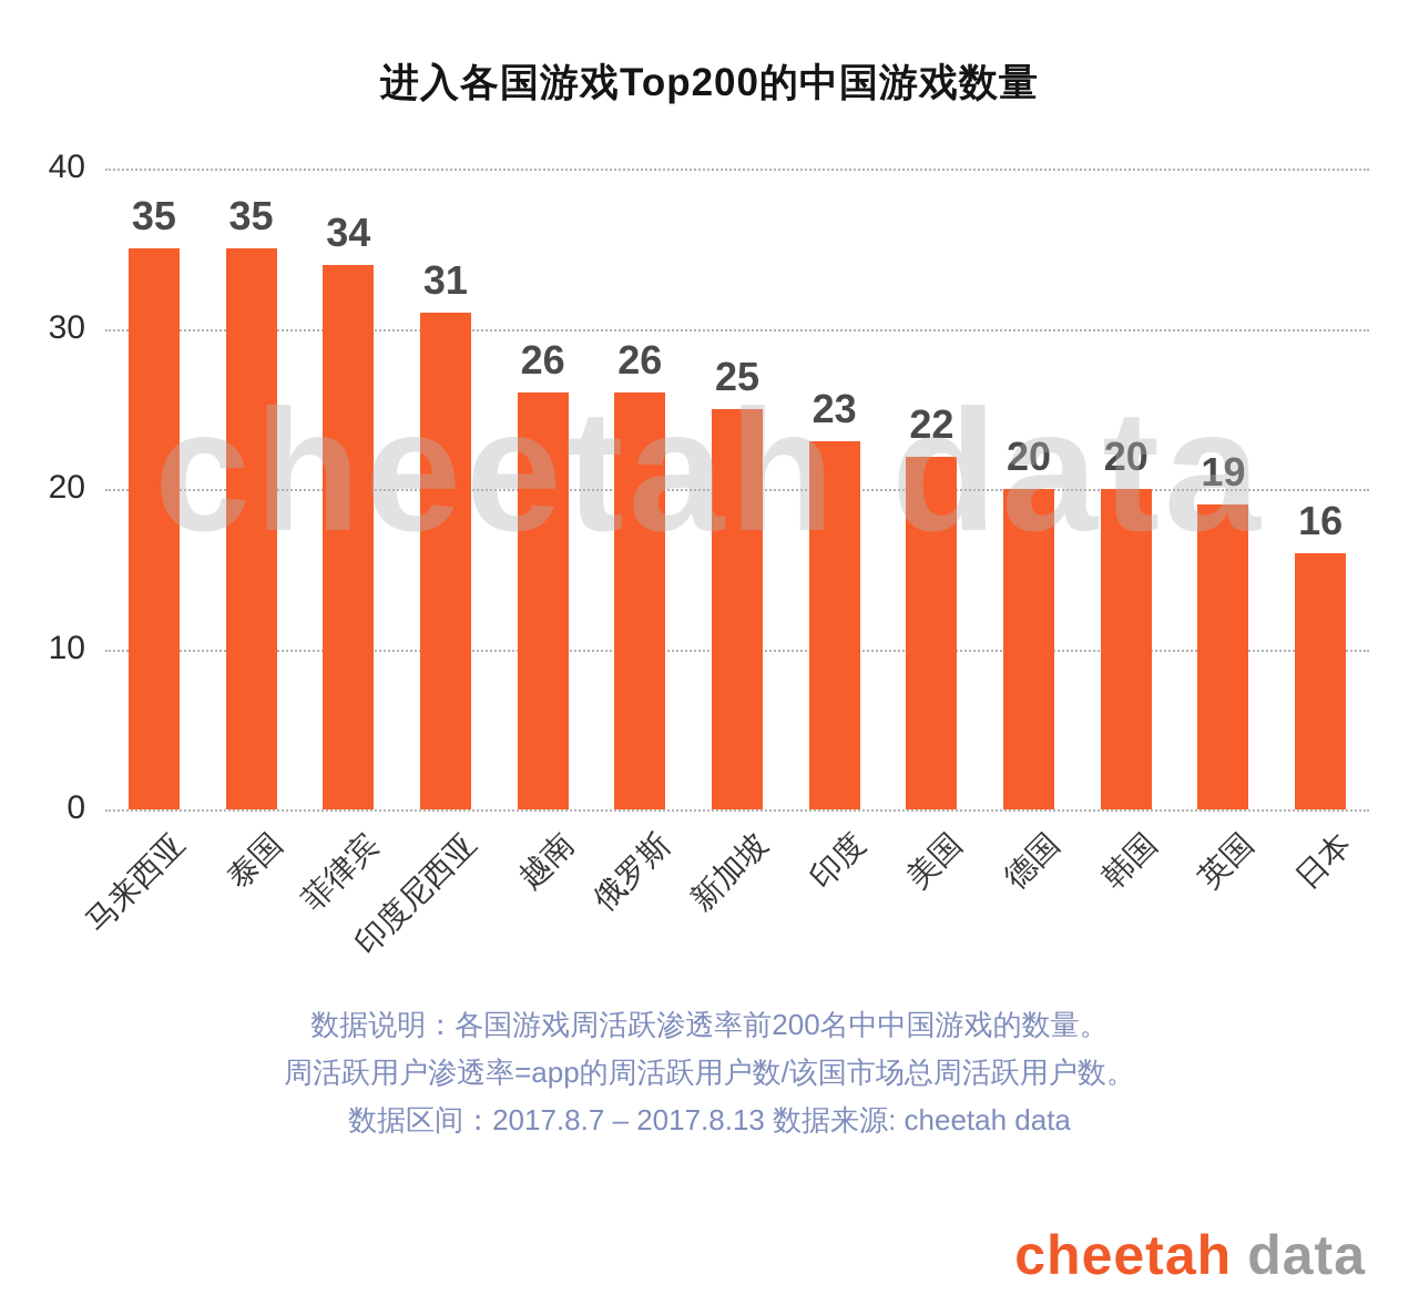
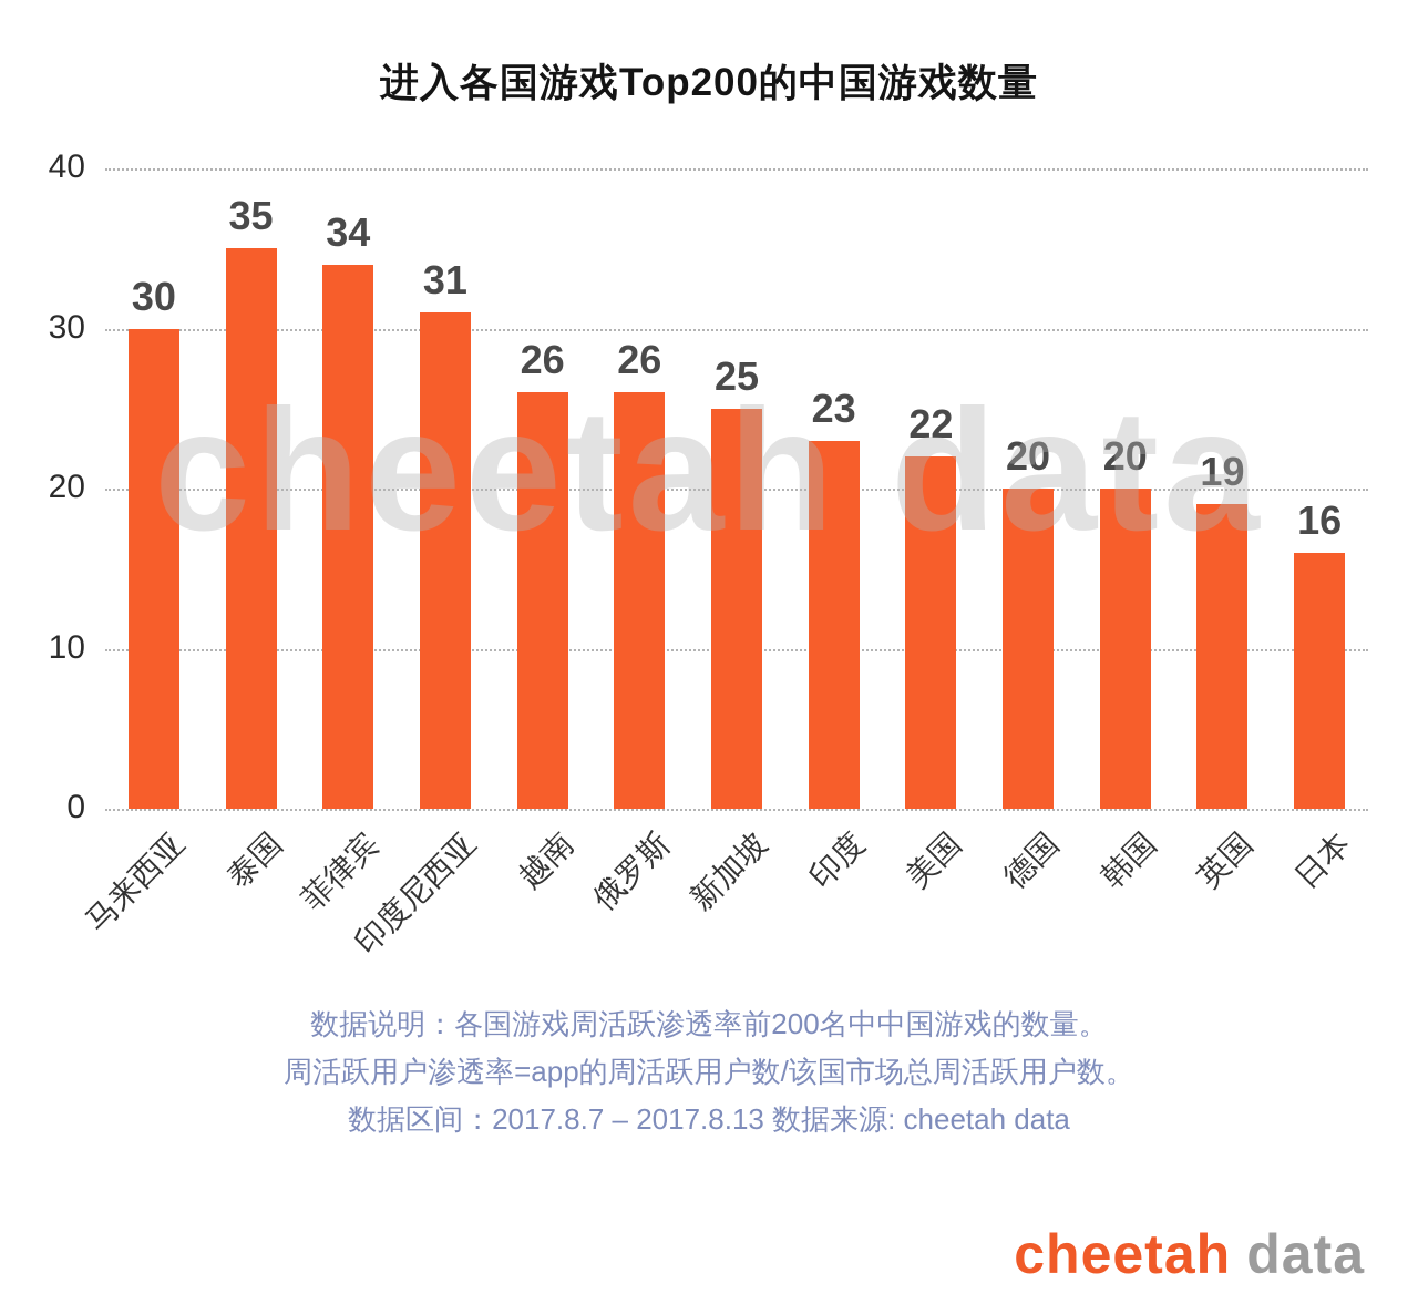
马来西亚: 35 -> 30
